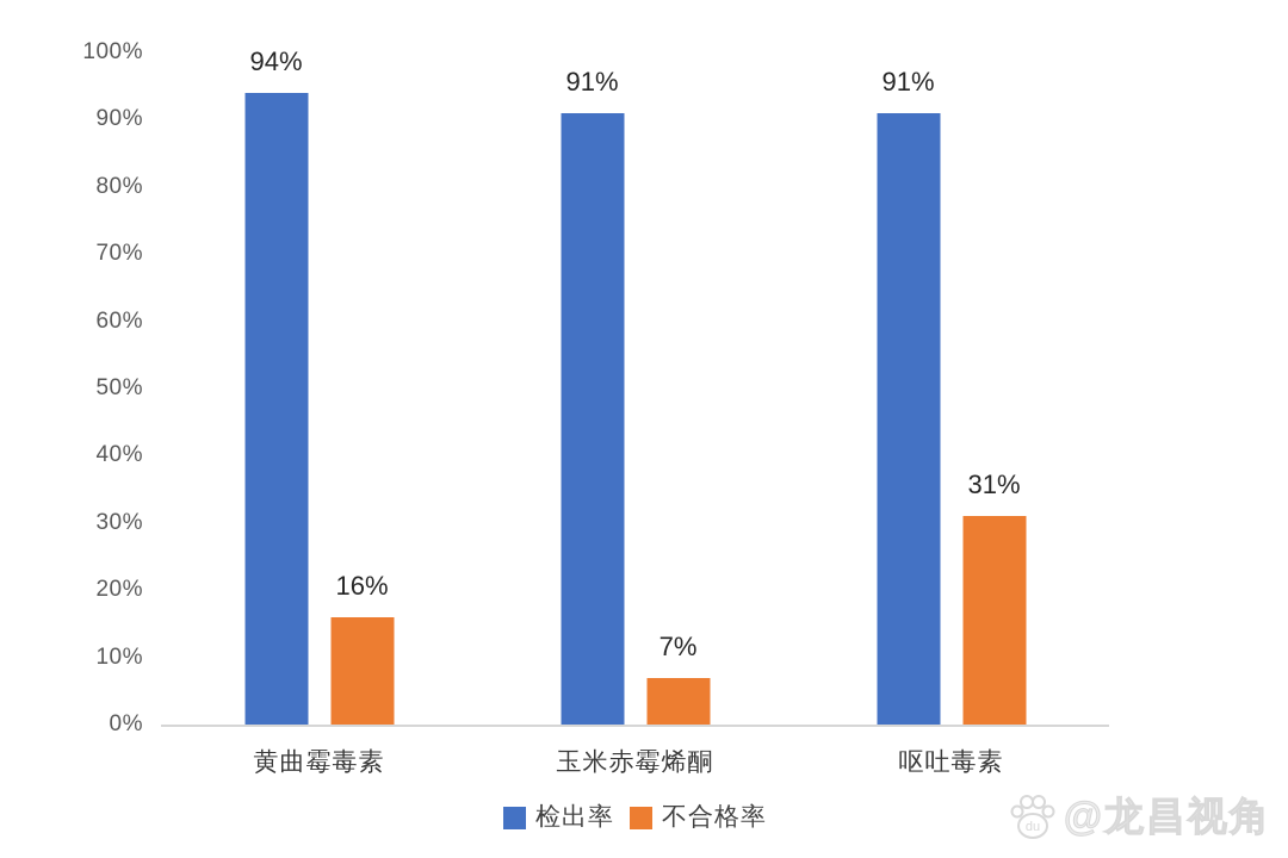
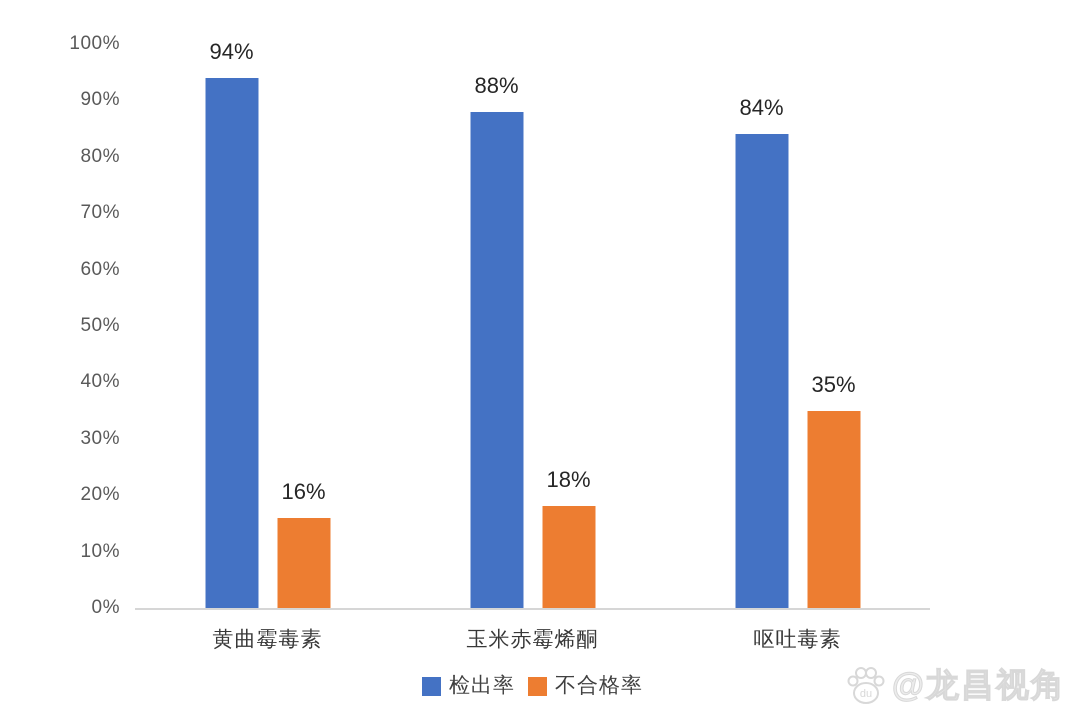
检出率/玉米赤霉烯酮: 91% -> 88%
不合格率/玉米赤霉烯酮: 7% -> 18%
检出率/呕吐毒素: 91% -> 84%
不合格率/呕吐毒素: 31% -> 35%
